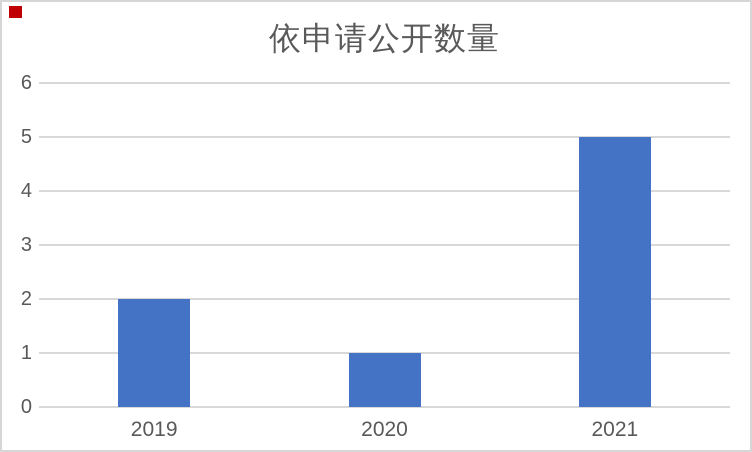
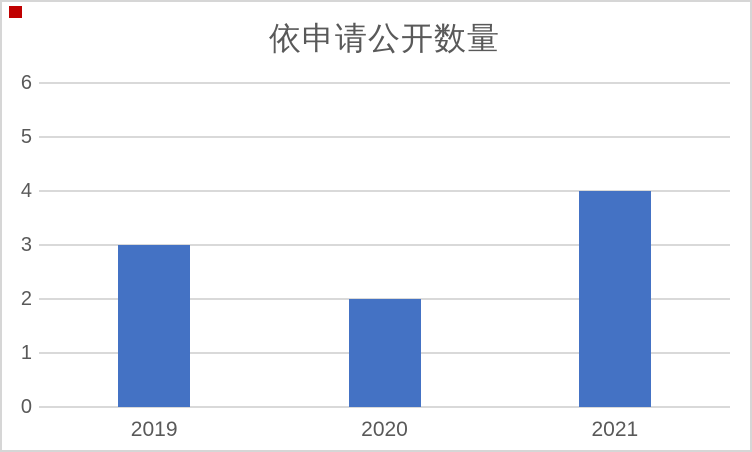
2019: 2 -> 3
2020: 1 -> 2
2021: 5 -> 4
